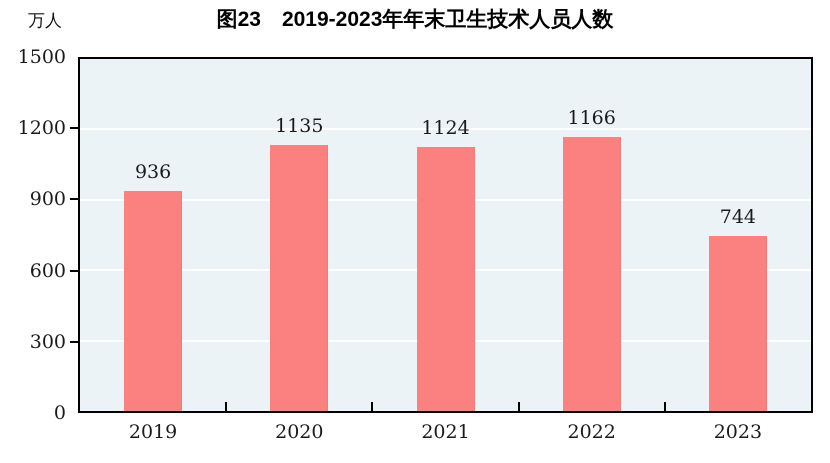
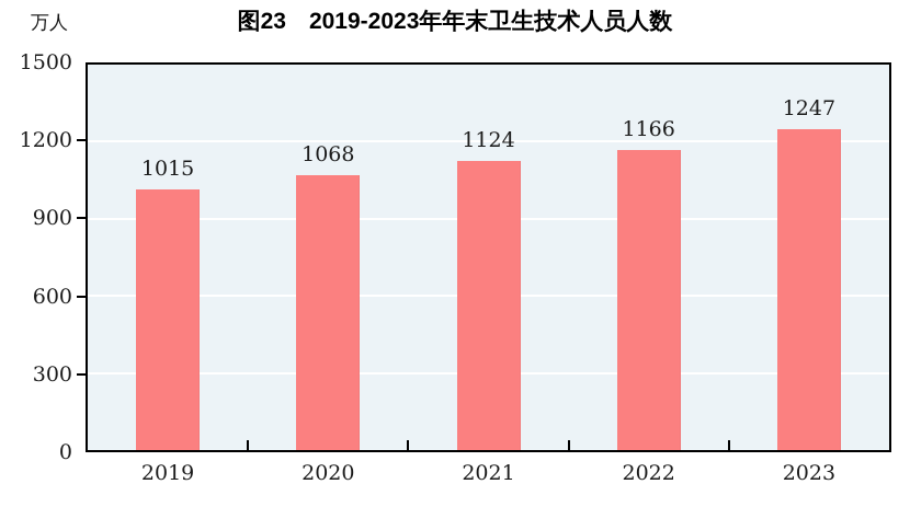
2019: 936 -> 1015
2020: 1135 -> 1068
2023: 744 -> 1247
